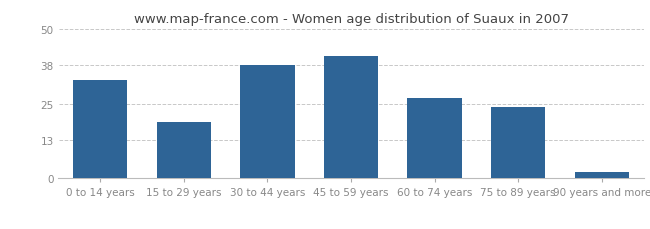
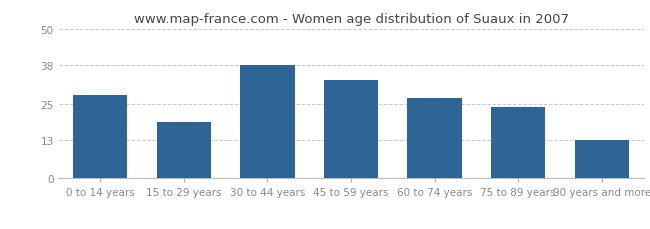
0 to 14 years: 33 -> 28
45 to 59 years: 41 -> 33
90 years and more: 2 -> 13
